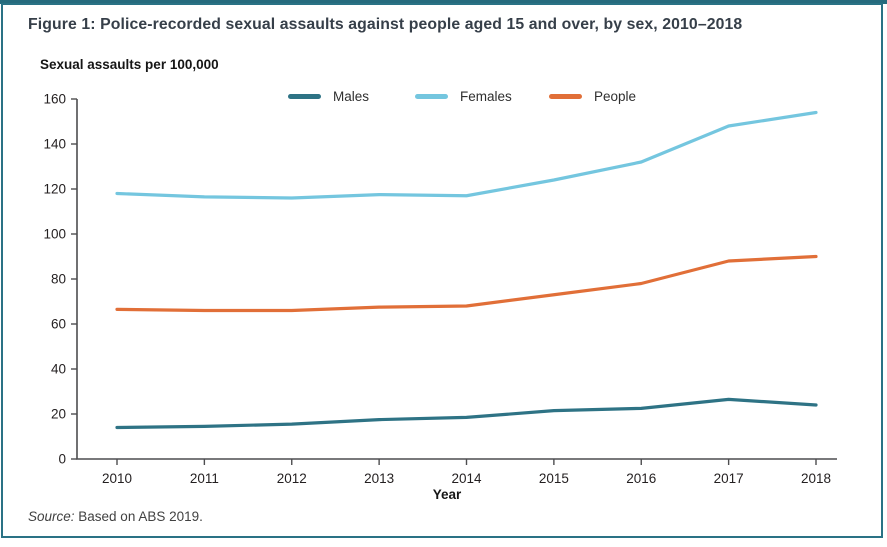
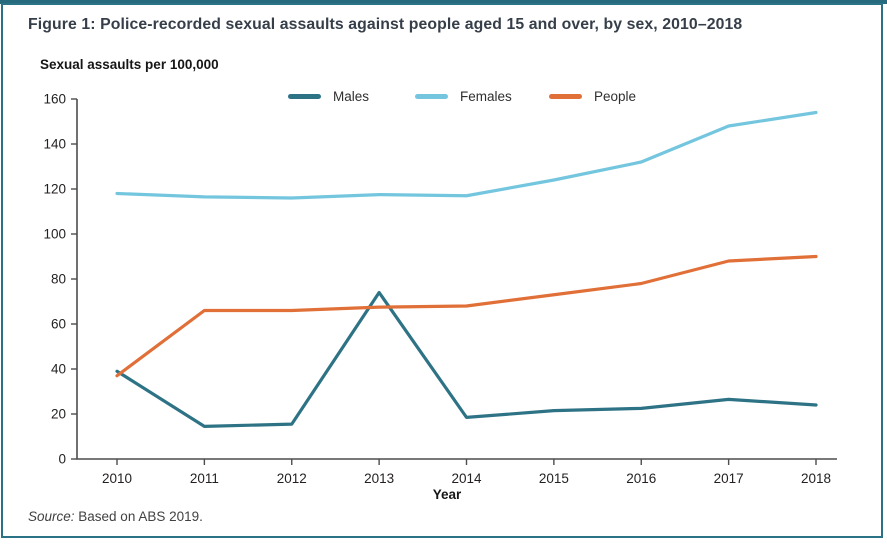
Males/2010: 14 -> 39
People/2010: 66 -> 37
Males/2013: 18 -> 74
